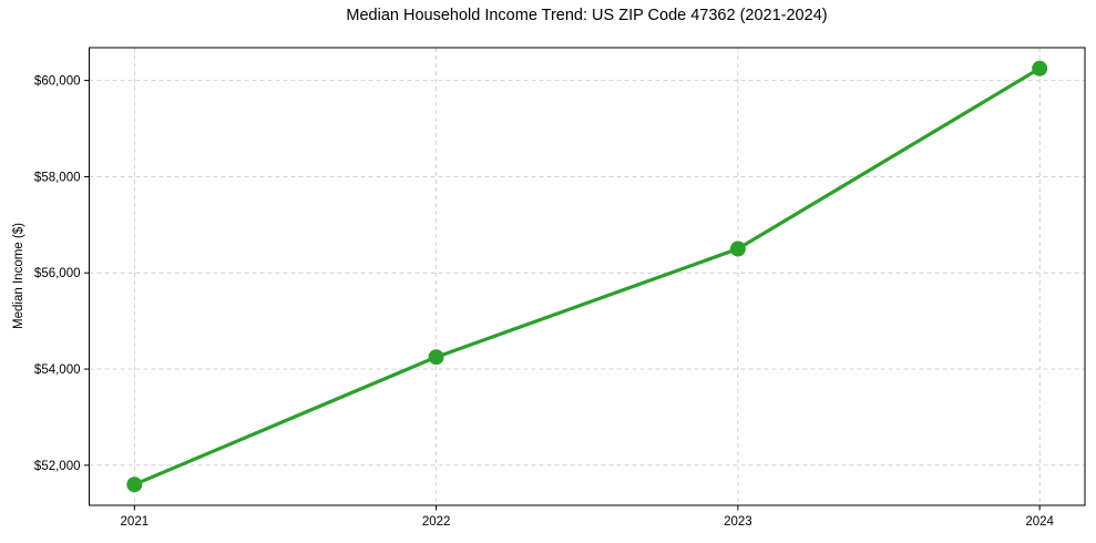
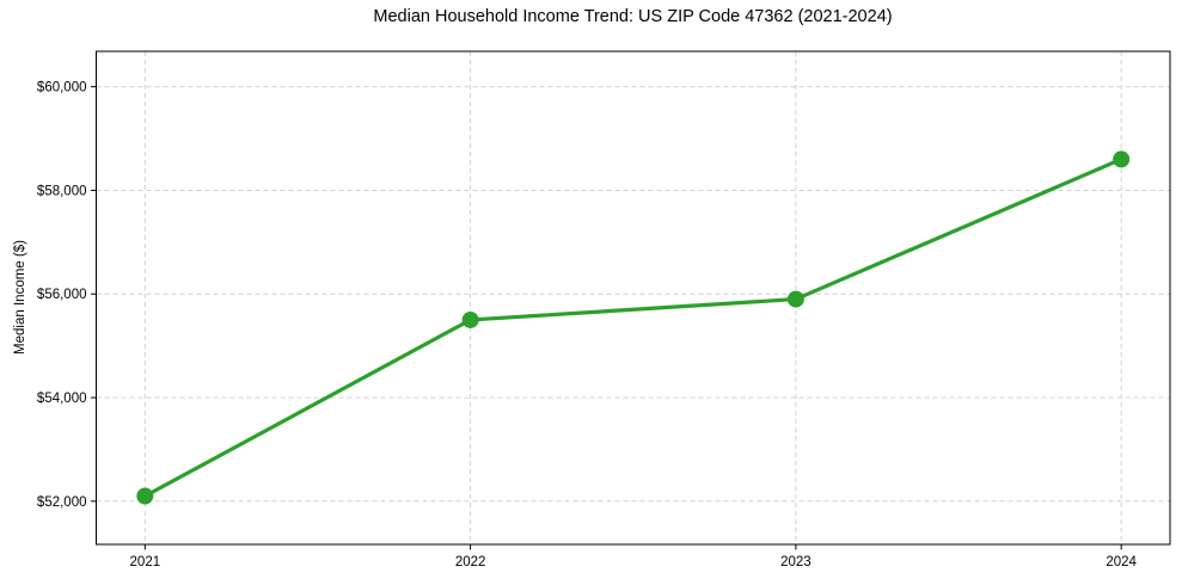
2021: $51600 -> $52100
2022: $54200 -> $55500
2023: $56500 -> $55900
2024: $60200 -> $58600
